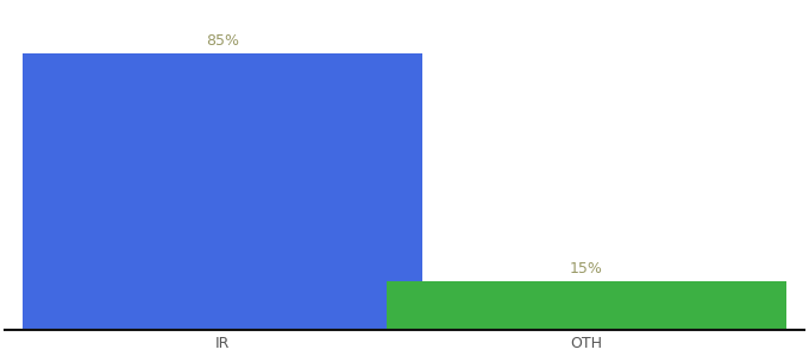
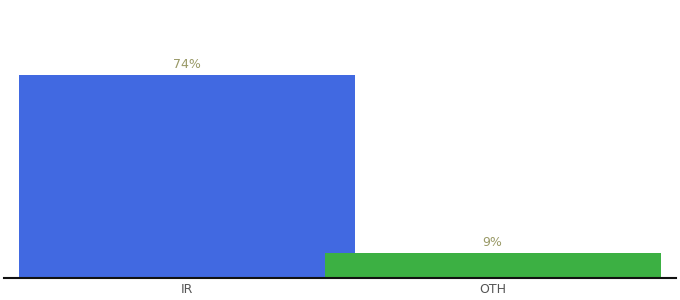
IR: 85% -> 74%
OTH: 15% -> 9%
